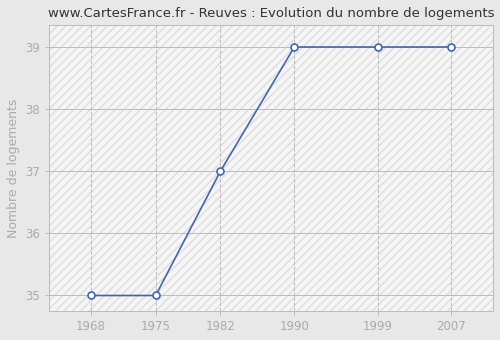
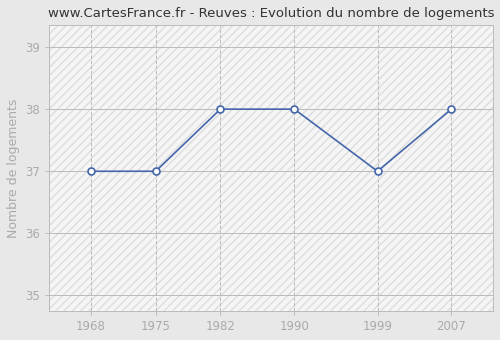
1968: 35 -> 37
1975: 35 -> 37
1982: 37 -> 38
1990: 39 -> 38
1999: 39 -> 37
2007: 39 -> 38
